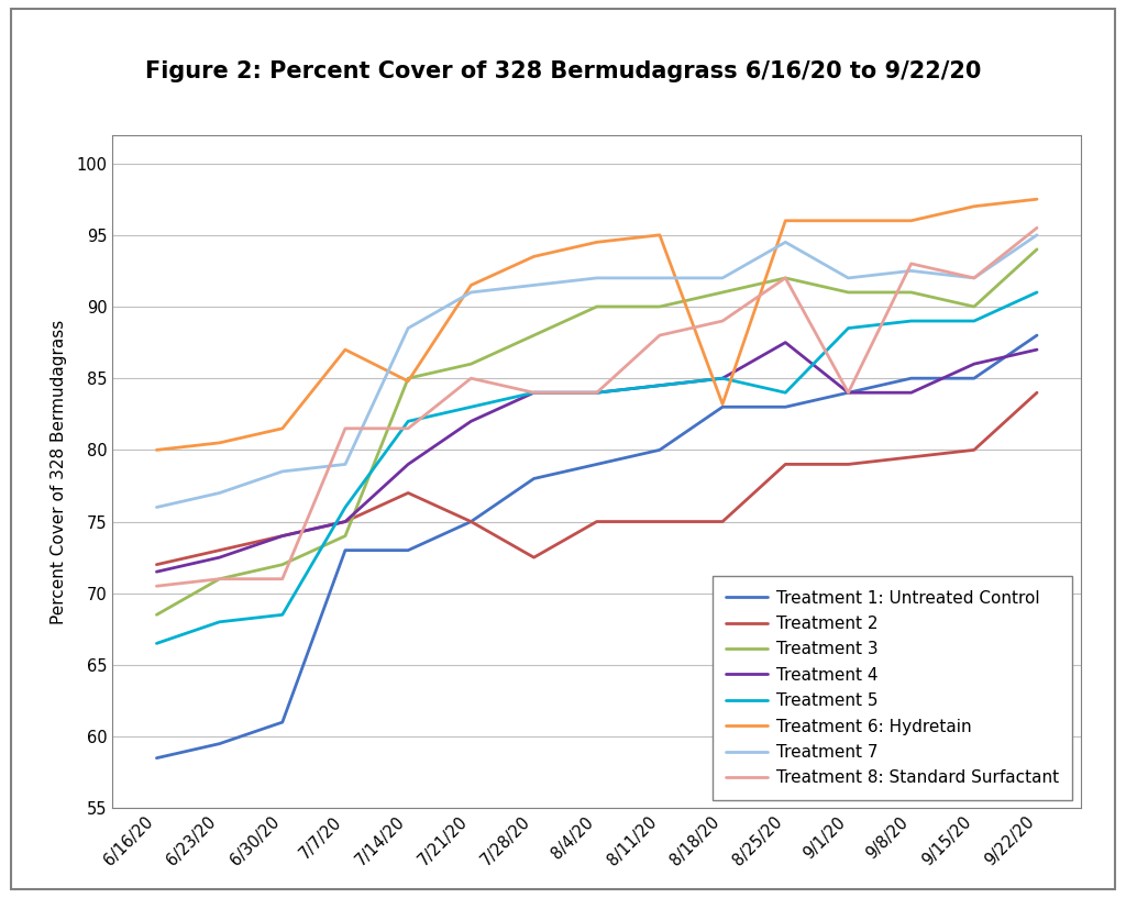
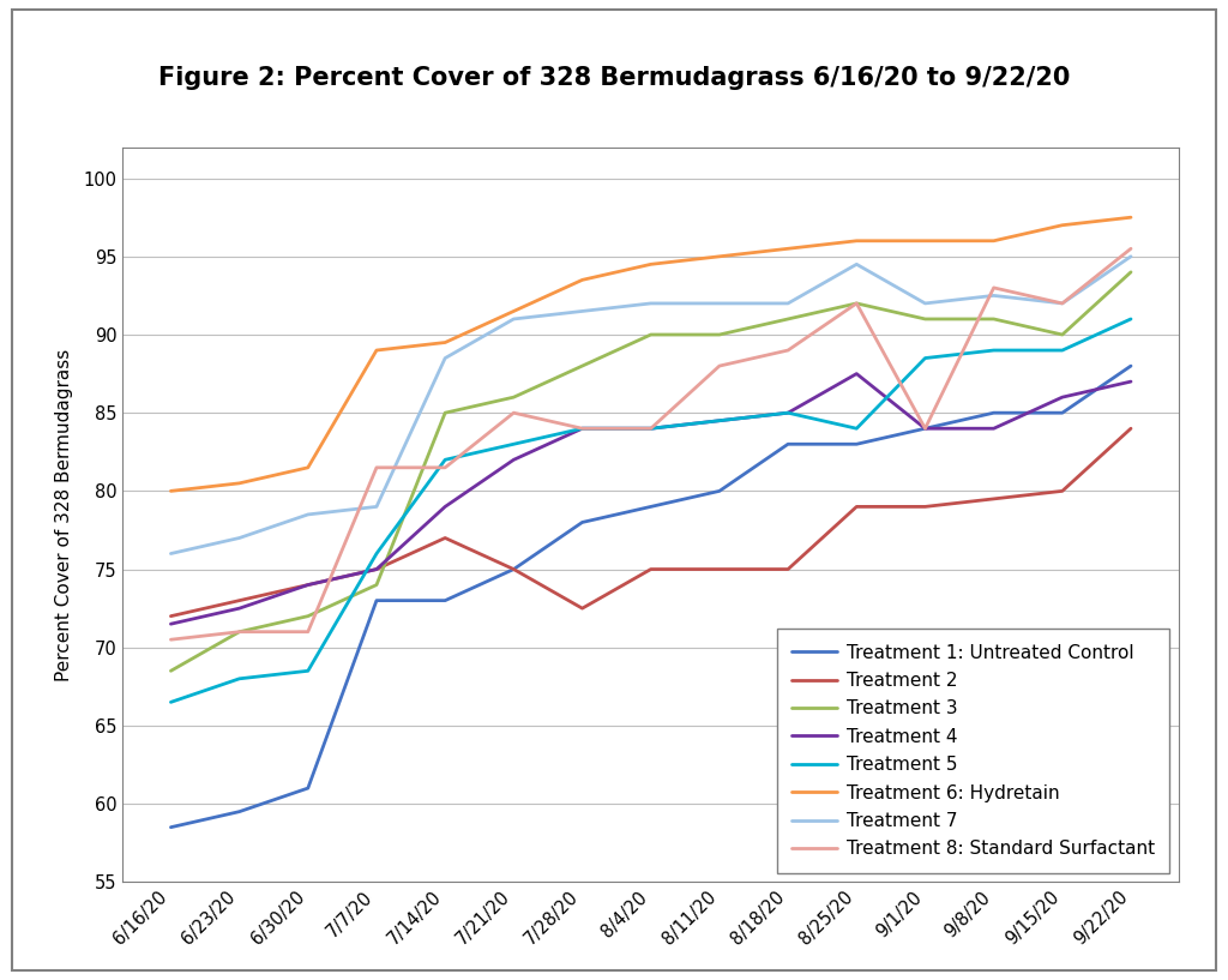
Treatment 6: Hydretain/7/7/20: 87.0 -> 89.0
Treatment 6: Hydretain/7/14/20: 84.8 -> 89.5
Treatment 6: Hydretain/8/18/20: 83.2 -> 95.5
